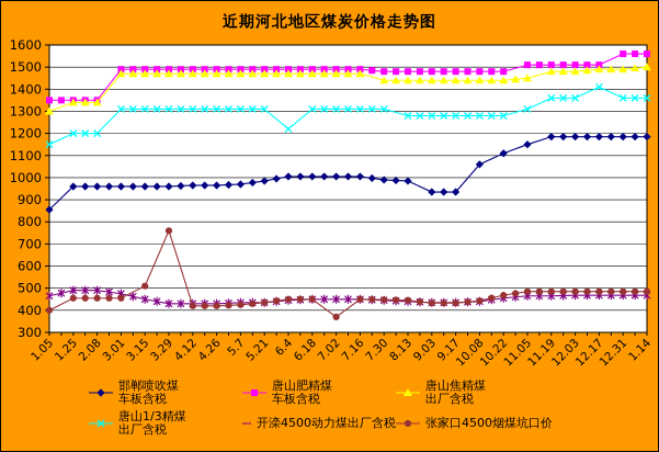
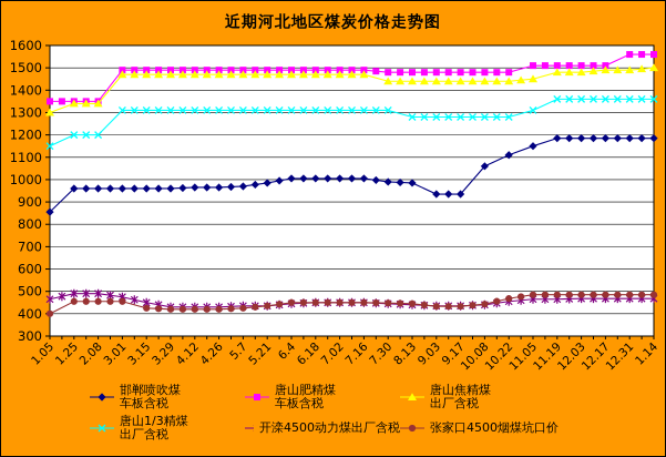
张家口4500烟煤坑口价/3.15: 510 -> 420
张家口4500烟煤坑口价/3.29: 760 -> 420
唐山1/3精煤出厂含税/6.4: 1220 -> 1310
张家口4500烟煤坑口价/7.02: 370 -> 450
唐山1/3精煤出厂含税/12.17: 1410 -> 1360
